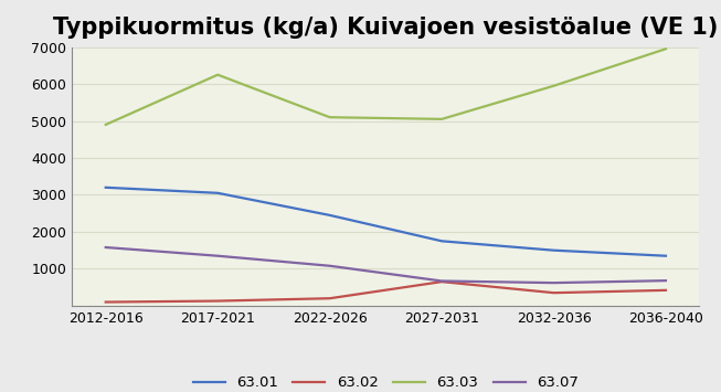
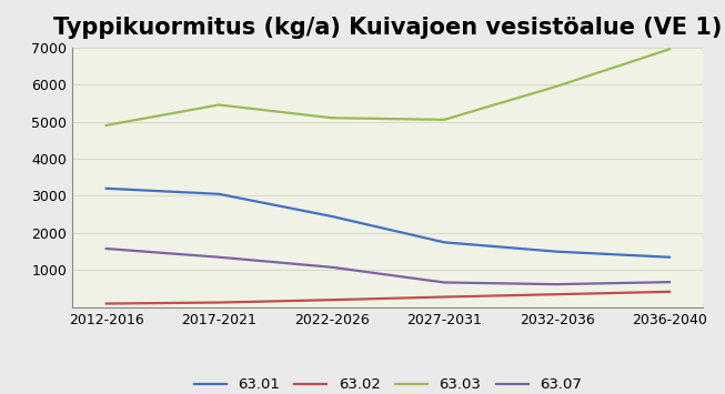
63.03/2017-2021: 6250 -> 5450
63.02/2027-2031: 650 -> 280
